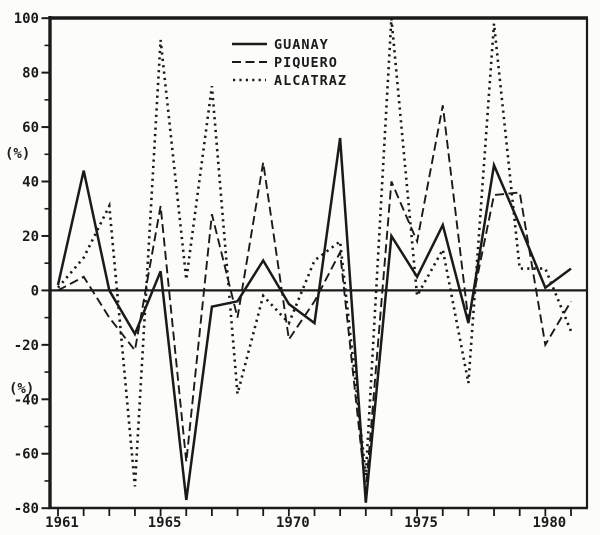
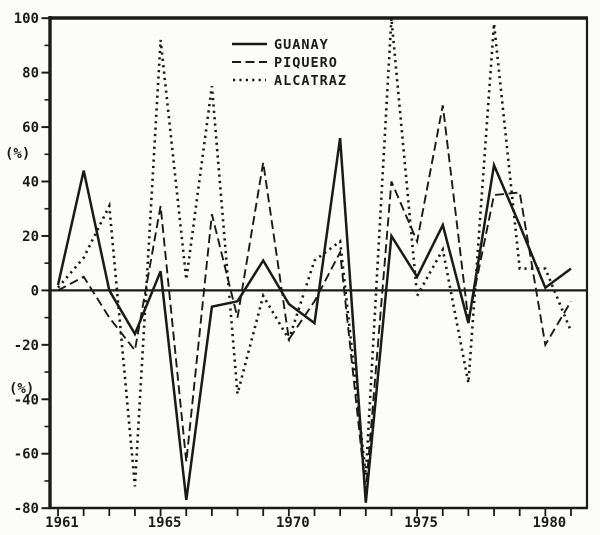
ALCATRAZ/1970: -12 -> -18
